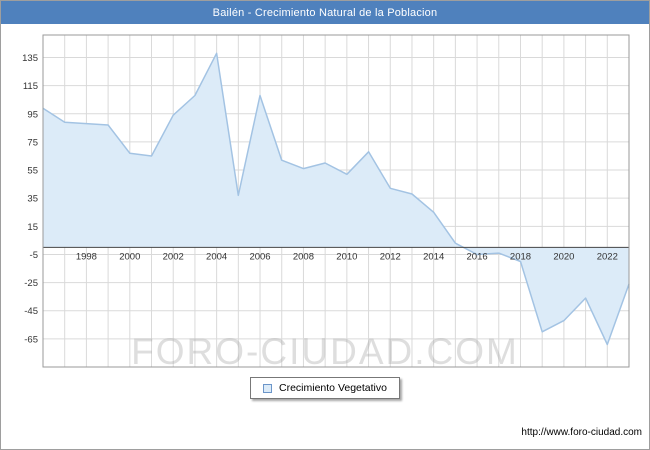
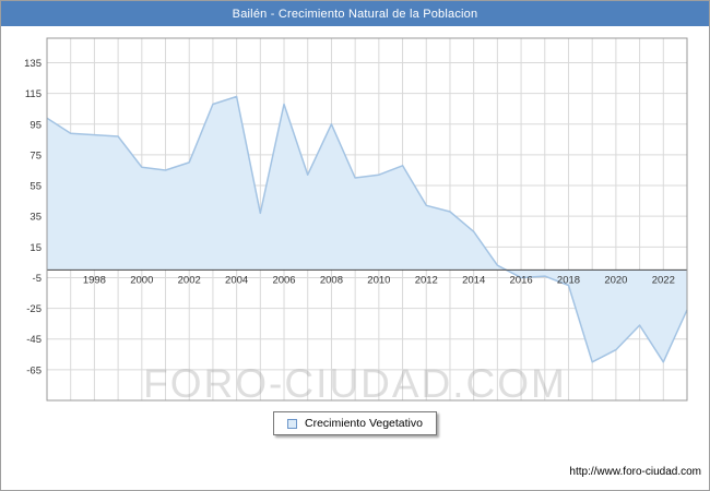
2002: 94 -> 70
2004: 138 -> 113
2008: 56 -> 95
2010: 52 -> 62
2022: -69 -> -60
